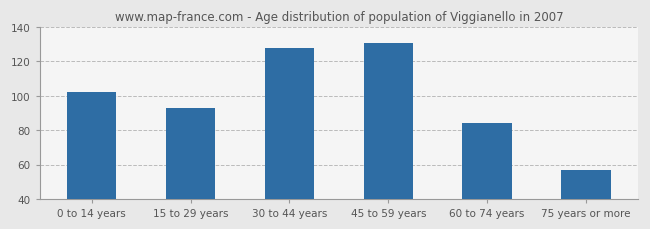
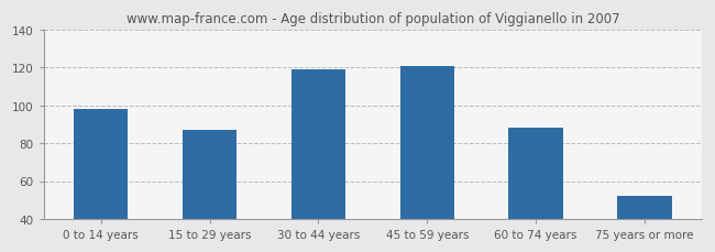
0 to 14 years: 102 -> 98
15 to 29 years: 93 -> 87
30 to 44 years: 128 -> 119
45 to 59 years: 131 -> 121
60 to 74 years: 84 -> 88
75 years or more: 57 -> 52
